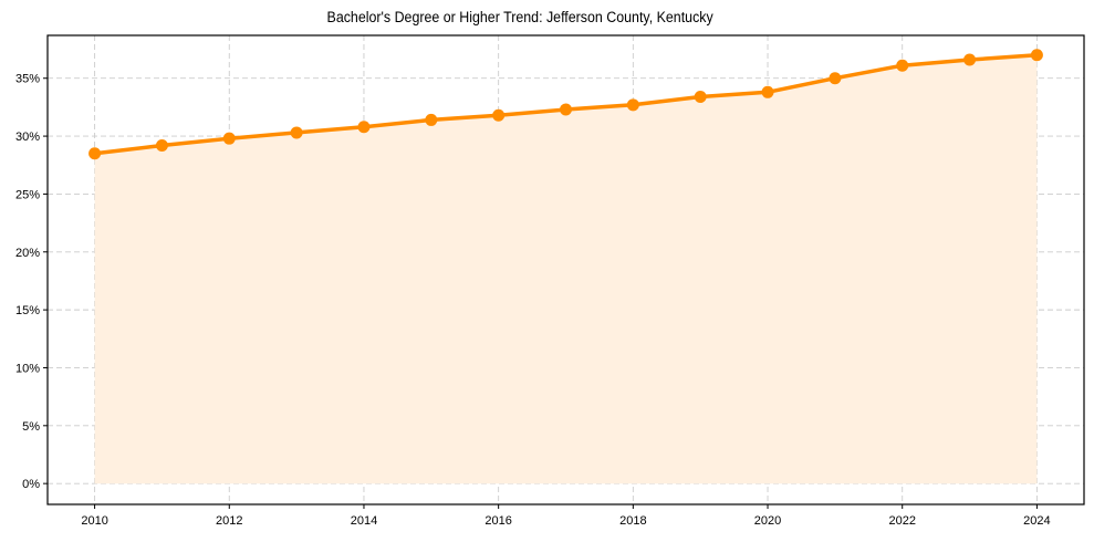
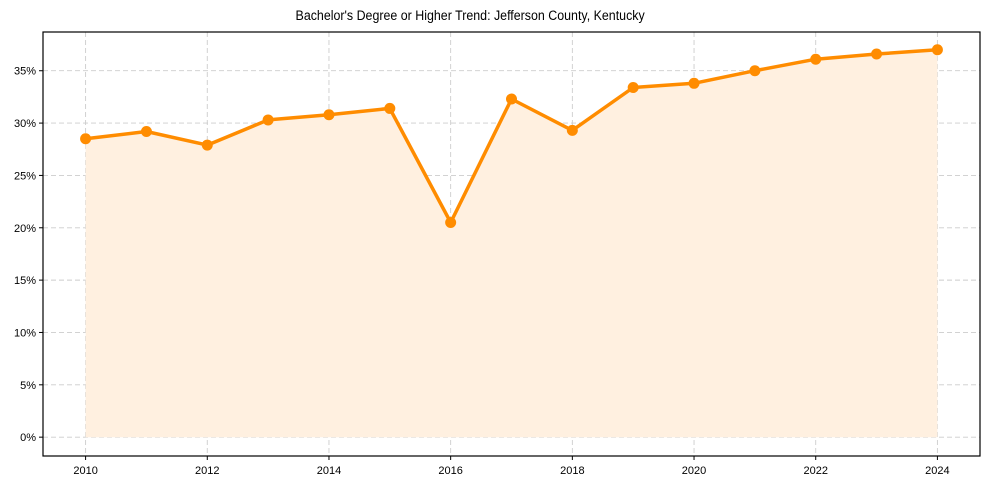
2012: 29.8% -> 27.9%
2016: 31.8% -> 20.5%
2018: 32.7% -> 29.3%
